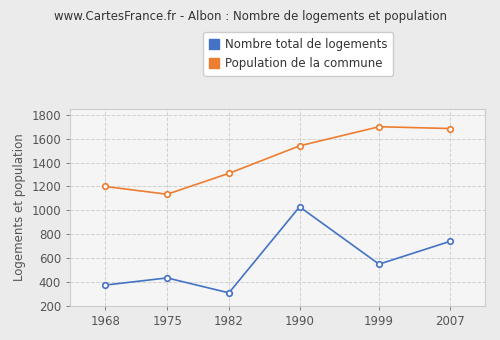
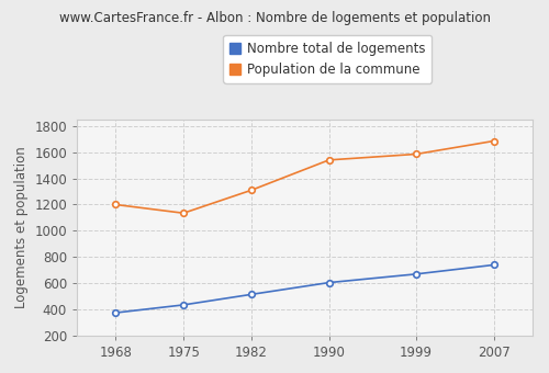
Nombre total de logements/1982: 310 -> 520
Nombre total de logements/1990: 1030 -> 600
Nombre total de logements/1999: 550 -> 670
Population de la commune/1999: 1700 -> 1580
